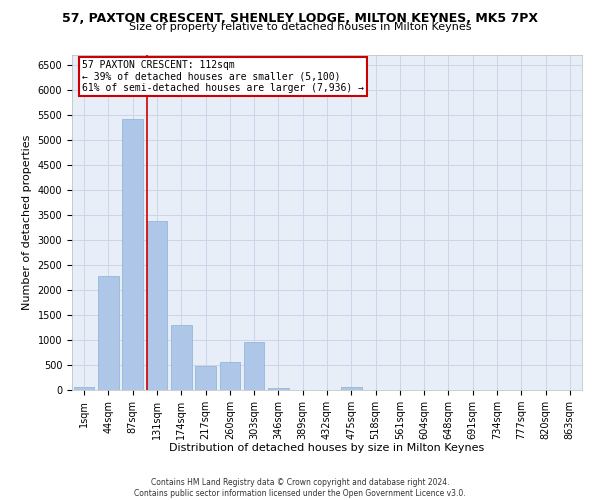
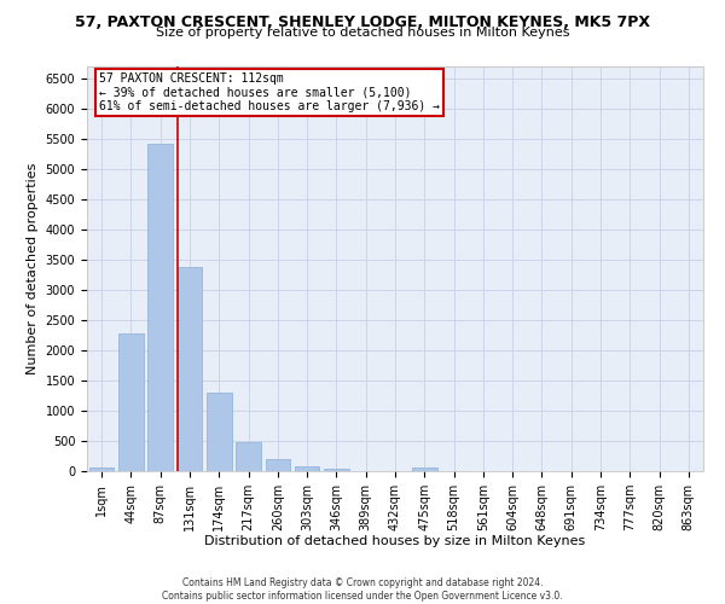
260sqm: 560 -> 210
303sqm: 960 -> 80
